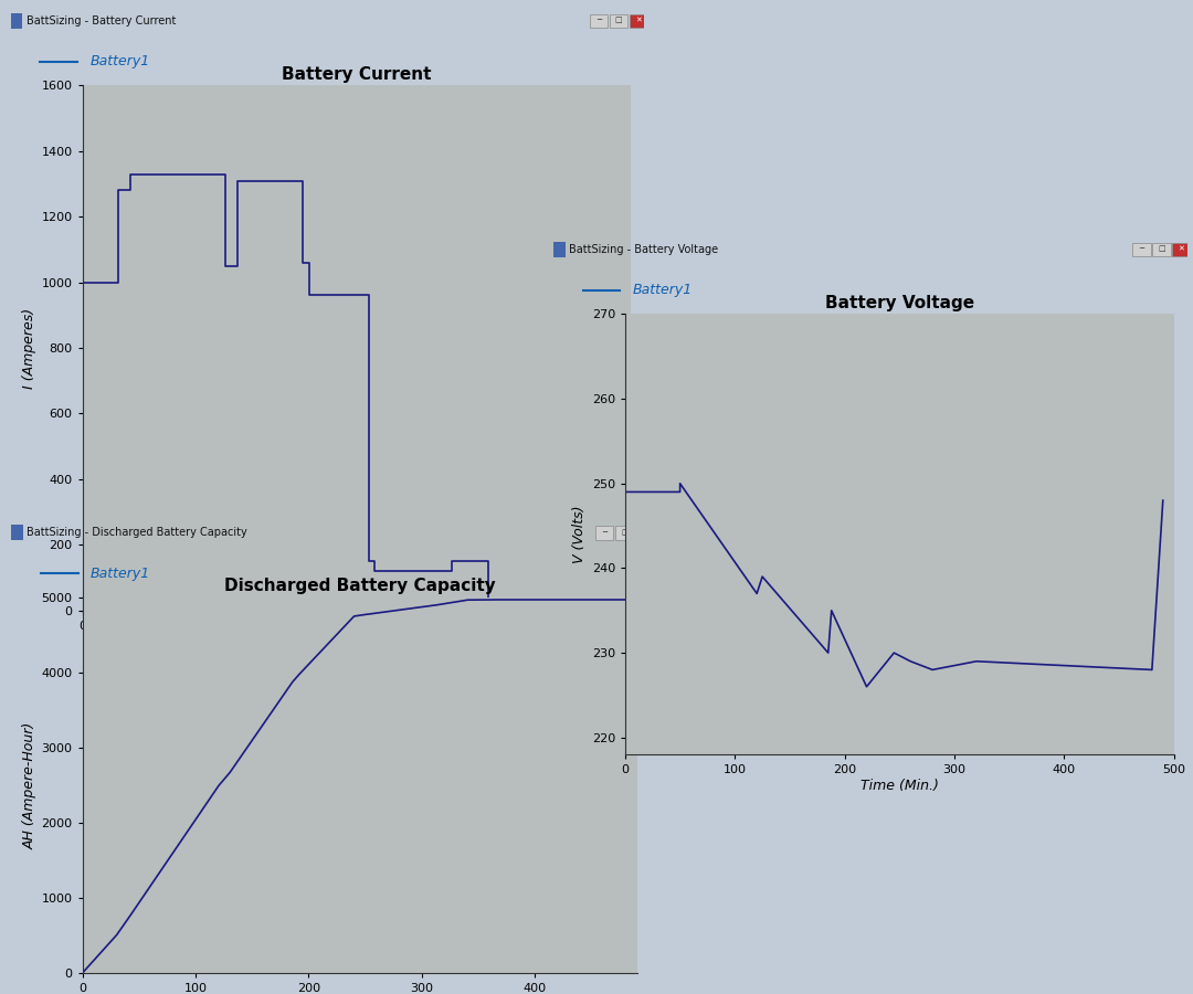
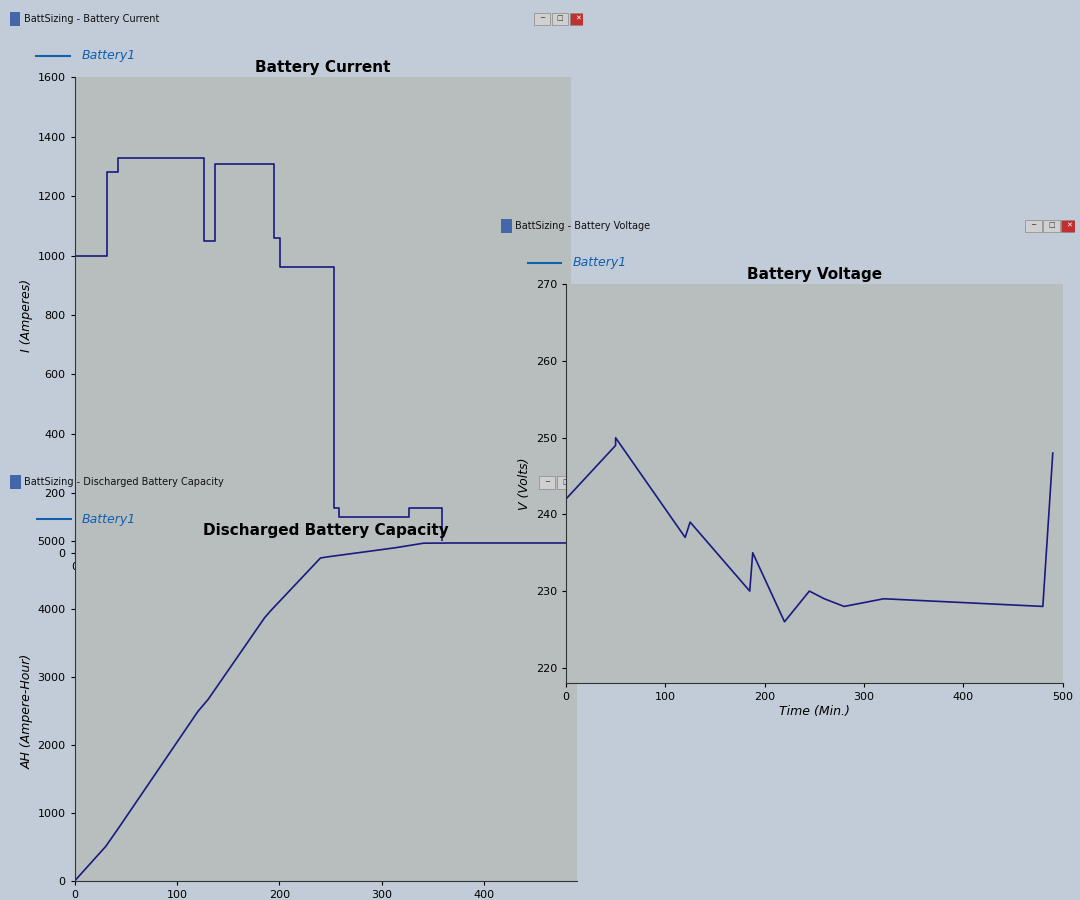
Battery Voltage/0: 249 -> 242
